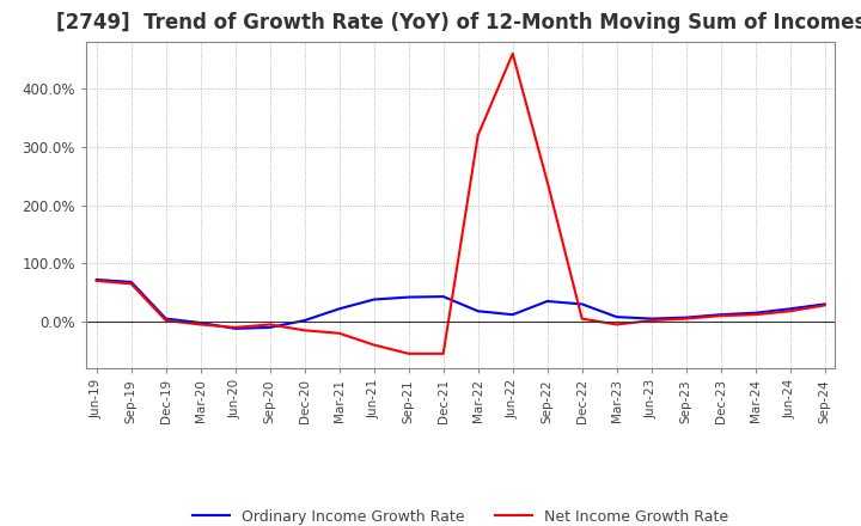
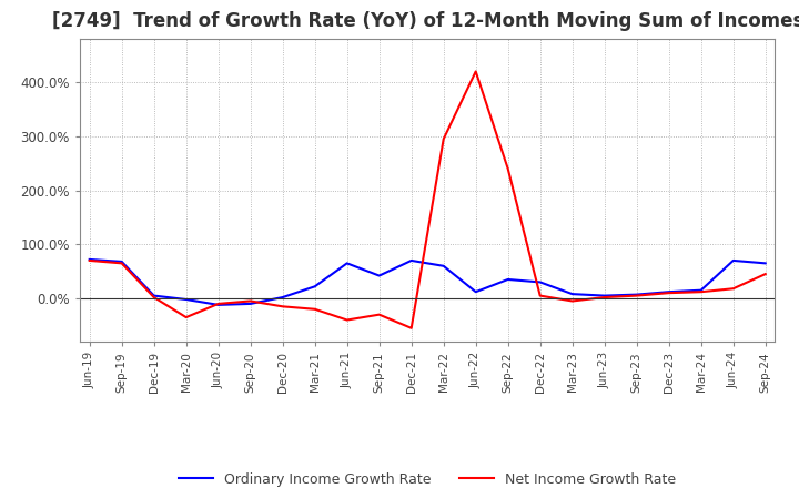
Net Income Growth Rate/Mar-20: -5% -> -35%
Ordinary Income Growth Rate/Jun-21: 38% -> 65%
Net Income Growth Rate/Sep-21: -55% -> -30%
Ordinary Income Growth Rate/Dec-21: 43% -> 70%
Ordinary Income Growth Rate/Mar-22: 18% -> 60%
Net Income Growth Rate/Mar-22: 320% -> 295%
Net Income Growth Rate/Jun-22: 460% -> 420%
Ordinary Income Growth Rate/Jun-24: 22% -> 70%
Ordinary Income Growth Rate/Sep-24: 30% -> 65%
Net Income Growth Rate/Sep-24: 28% -> 45%
